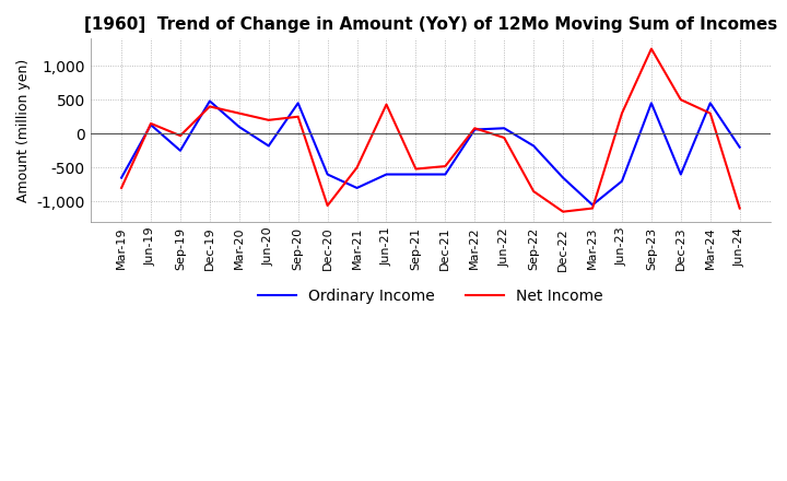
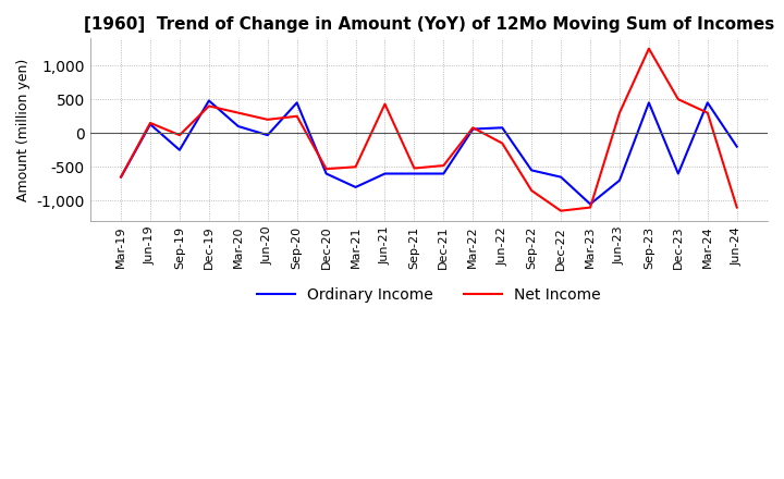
Net Income/Mar-19: -800 -> -650
Ordinary Income/Jun-20: -180 -> -30
Net Income/Dec-20: -1,060 -> -530
Net Income/Jun-22: -60 -> -150
Ordinary Income/Sep-22: -180 -> -550
